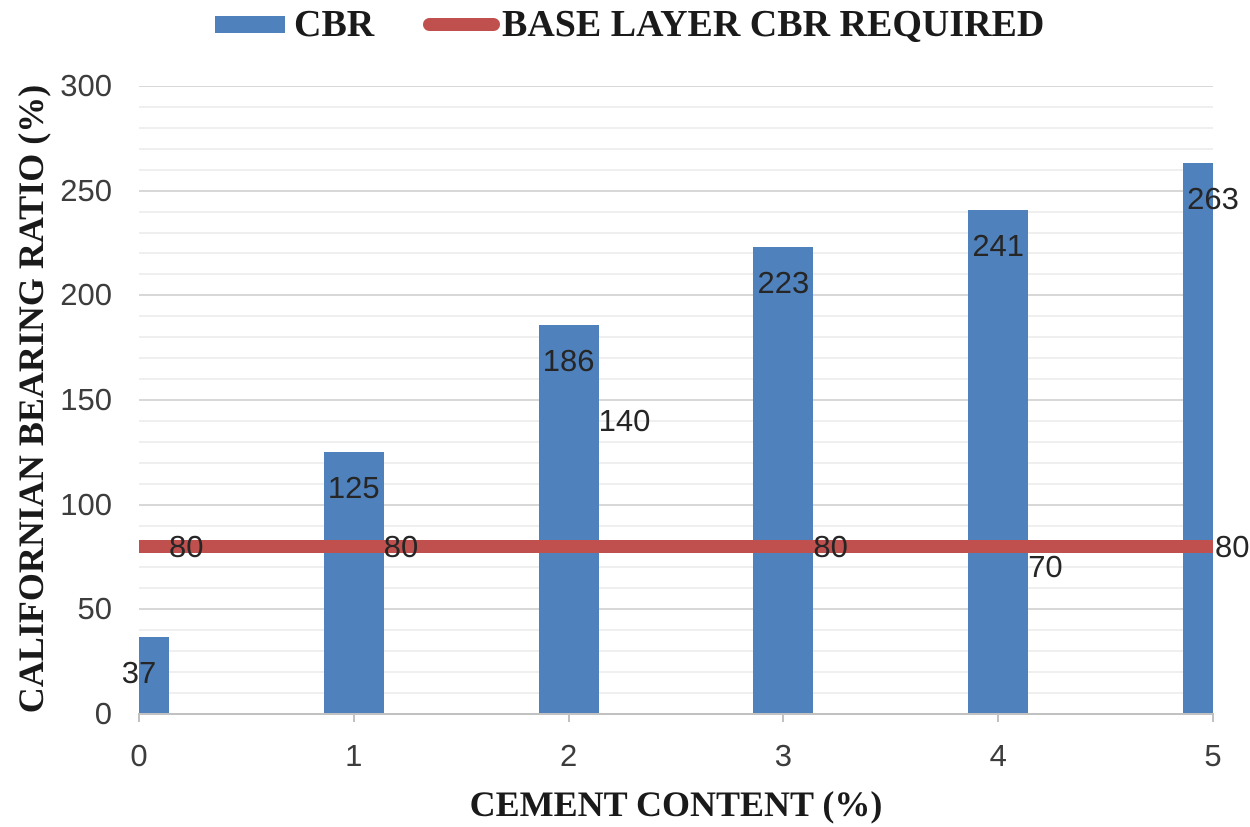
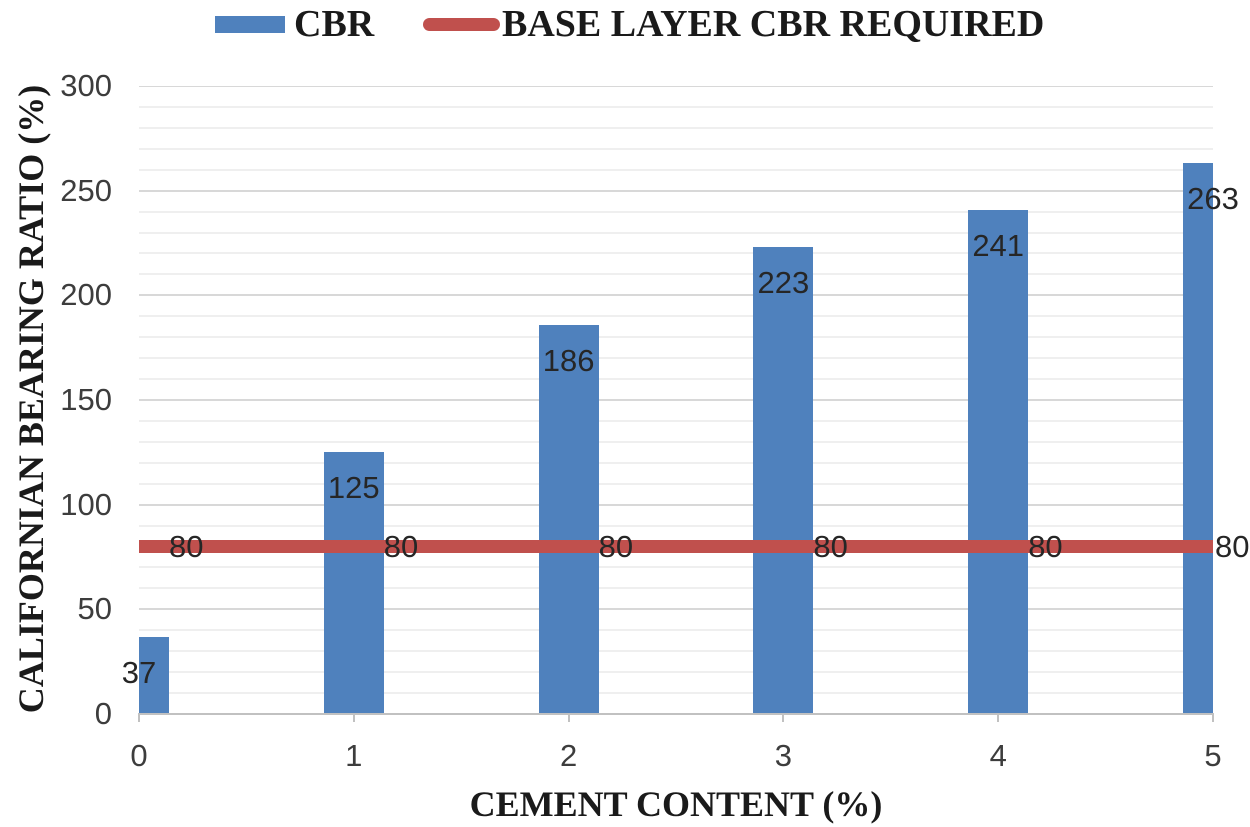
BASE LAYER CBR REQUIRED/2: 140 -> 80
BASE LAYER CBR REQUIRED/4: 70 -> 80
